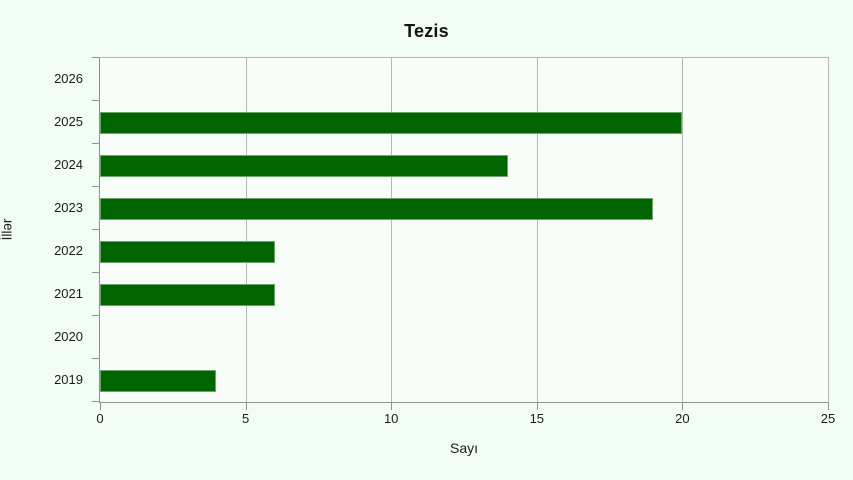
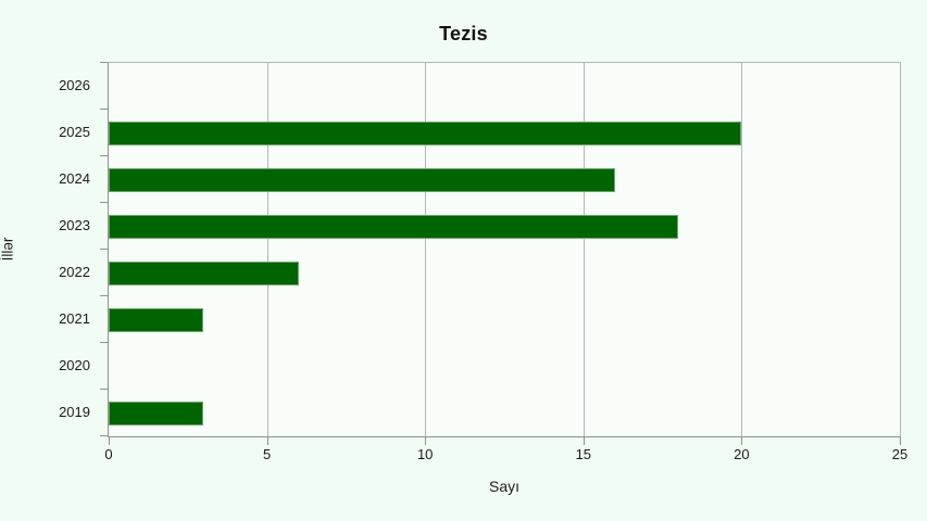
2024: 14 -> 16
2023: 19 -> 18
2021: 6 -> 3
2019: 4 -> 3
